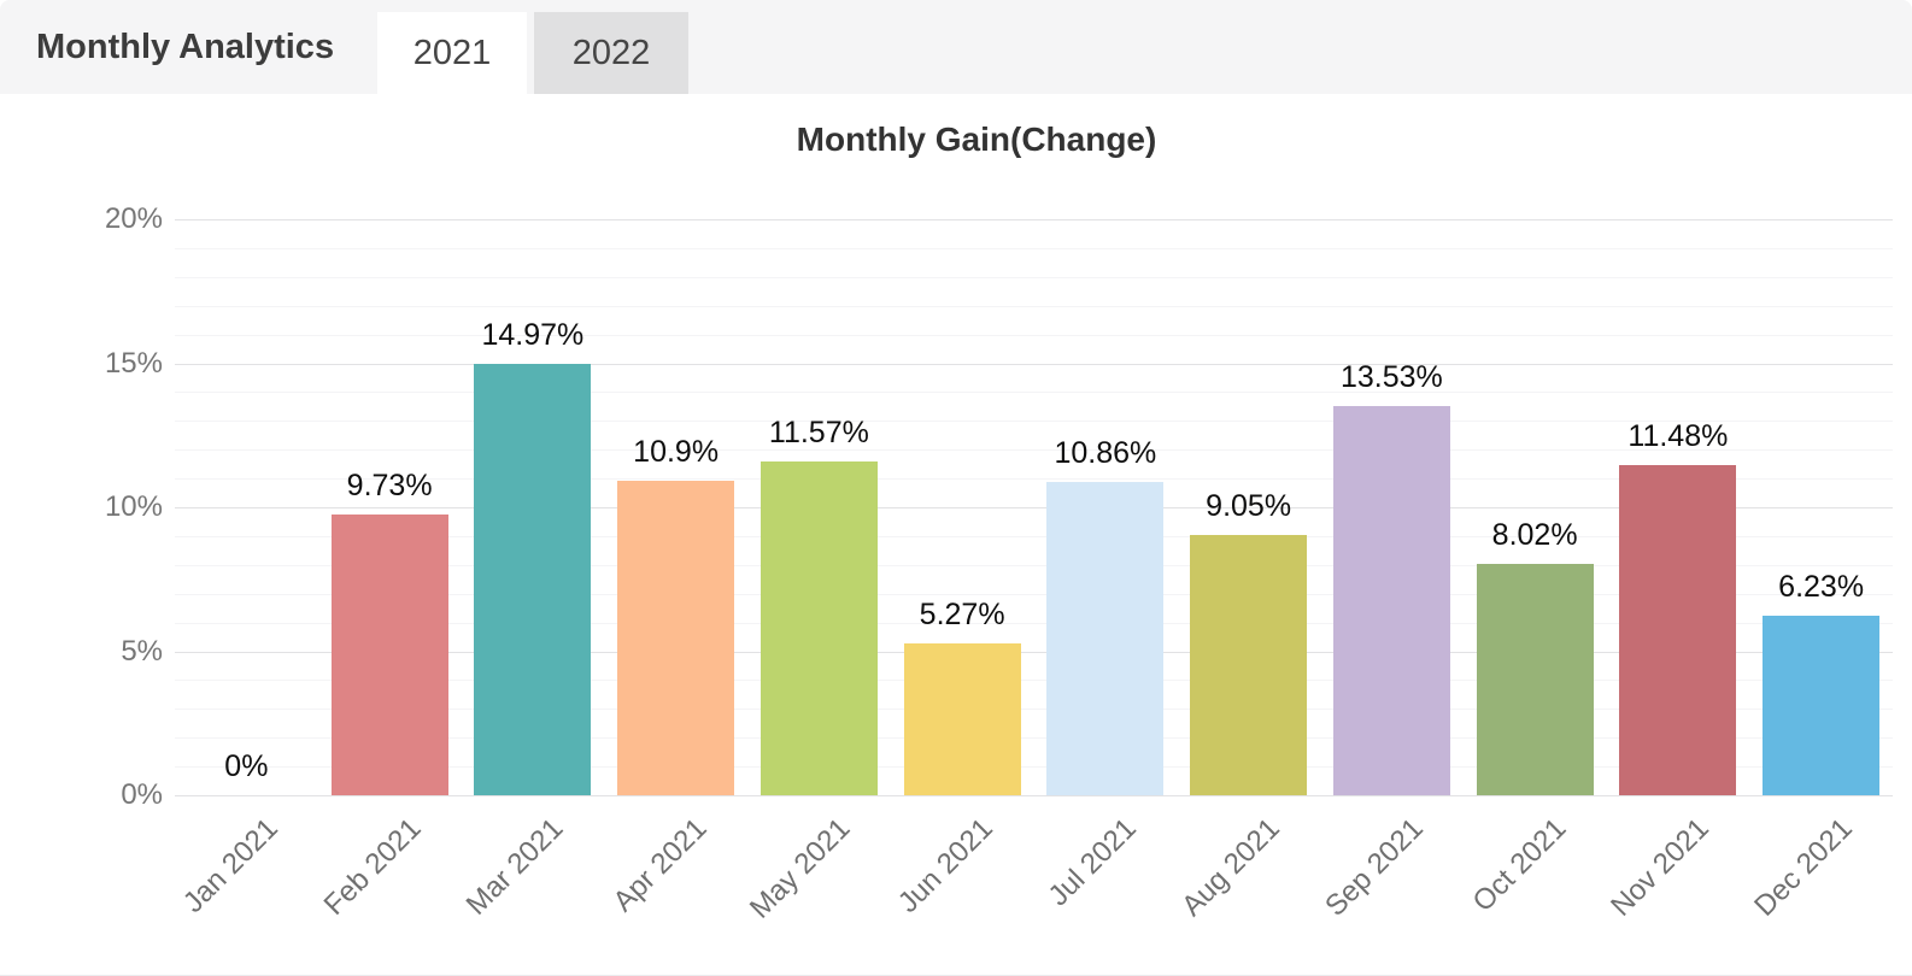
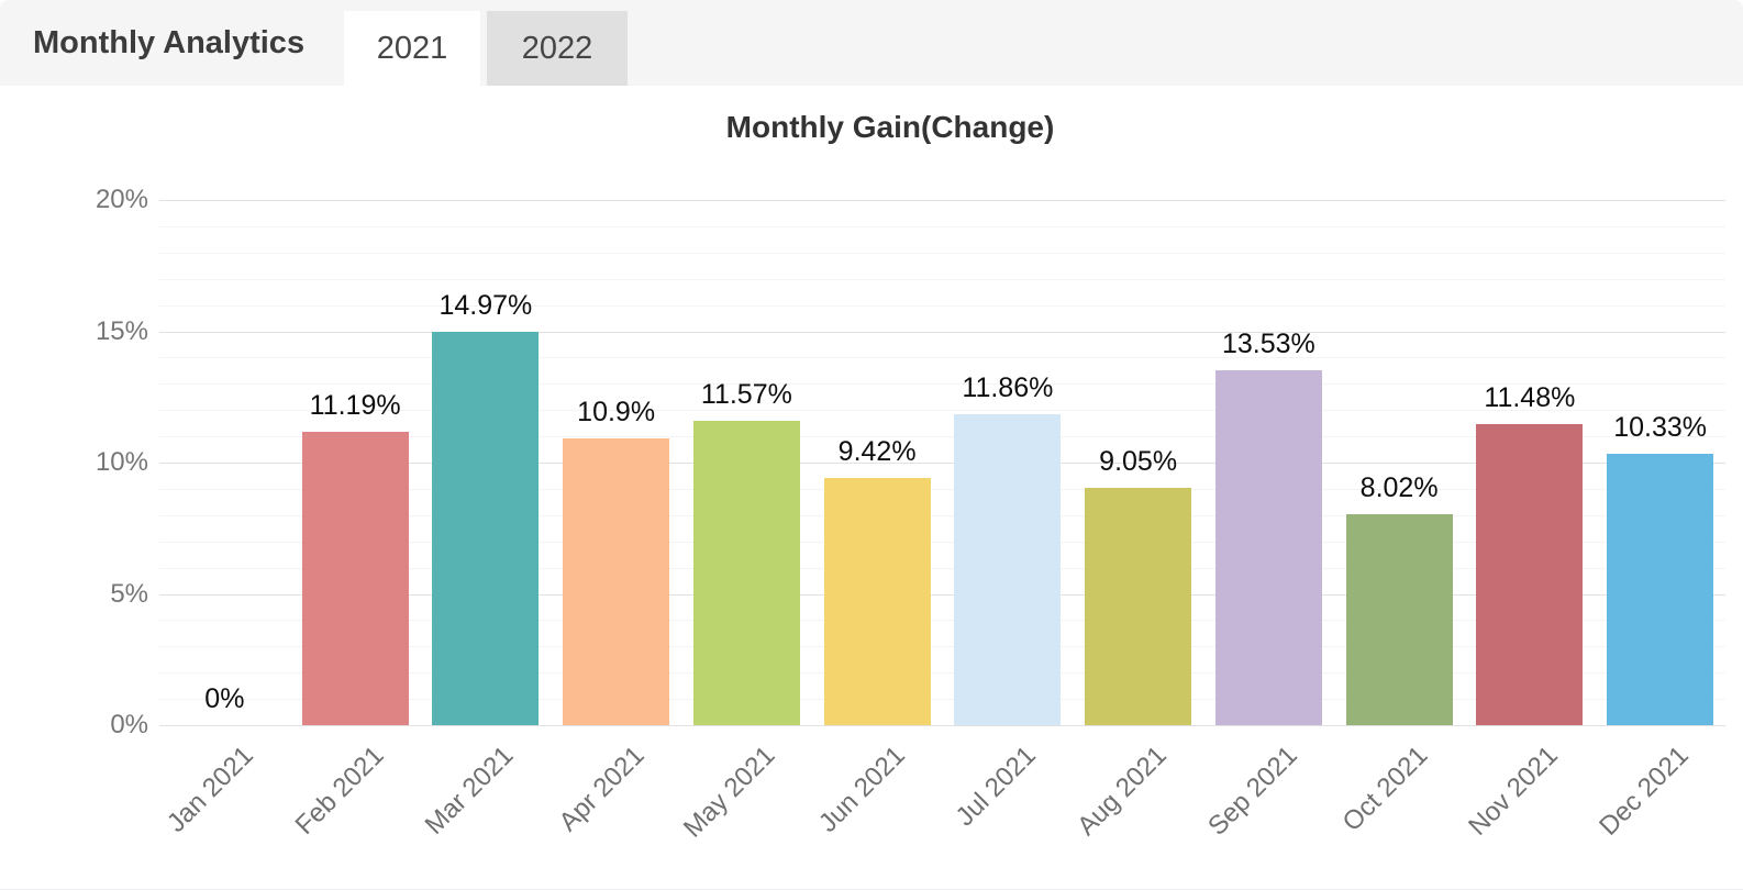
Feb 2021: 9.73% -> 11.19%
Jun 2021: 5.27% -> 9.42%
Jul 2021: 10.86% -> 11.86%
Dec 2021: 6.23% -> 10.33%
